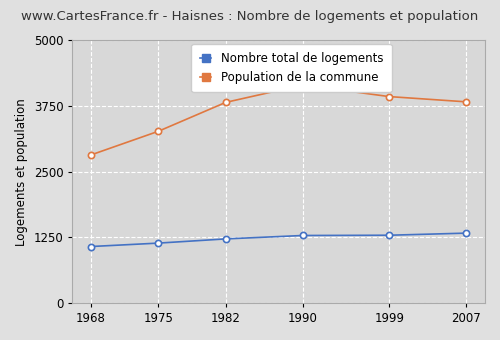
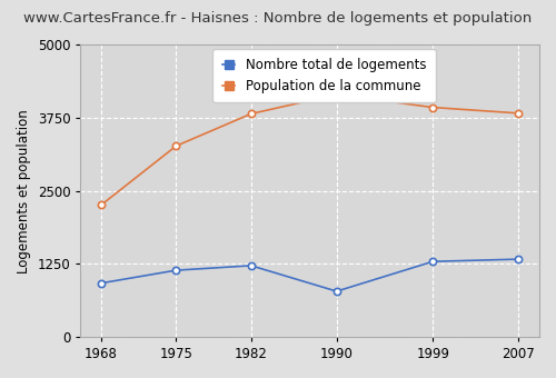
Nombre total de logements/1968: 1080 -> 920
Population de la commune/1968: 2820 -> 2260
Nombre total de logements/1990: 1280 -> 780
